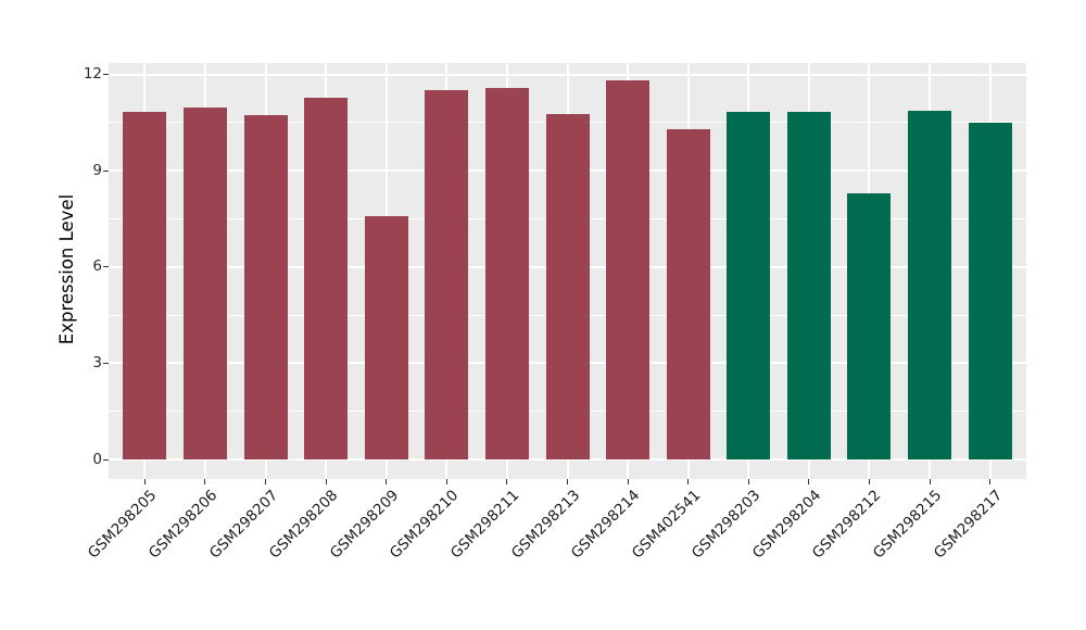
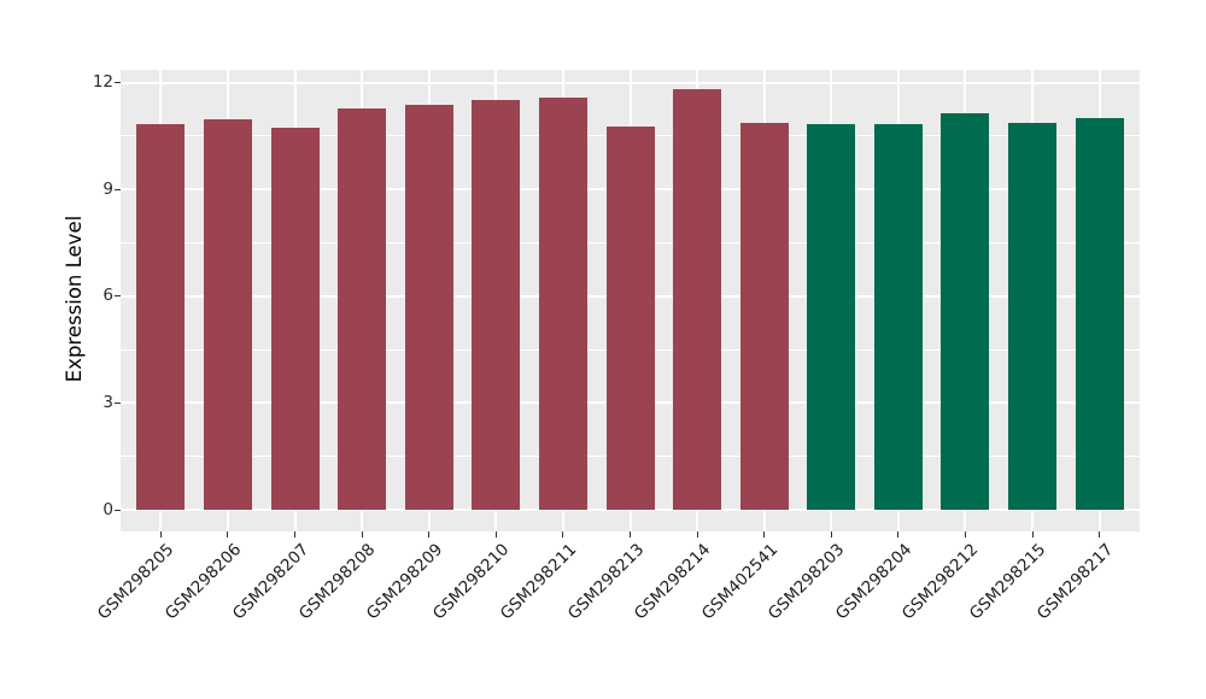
GSM298209: 7.6 -> 11.4
GSM402541: 10.3 -> 10.9
GSM298212: 8.3 -> 11.2
GSM298217: 10.5 -> 11.0
